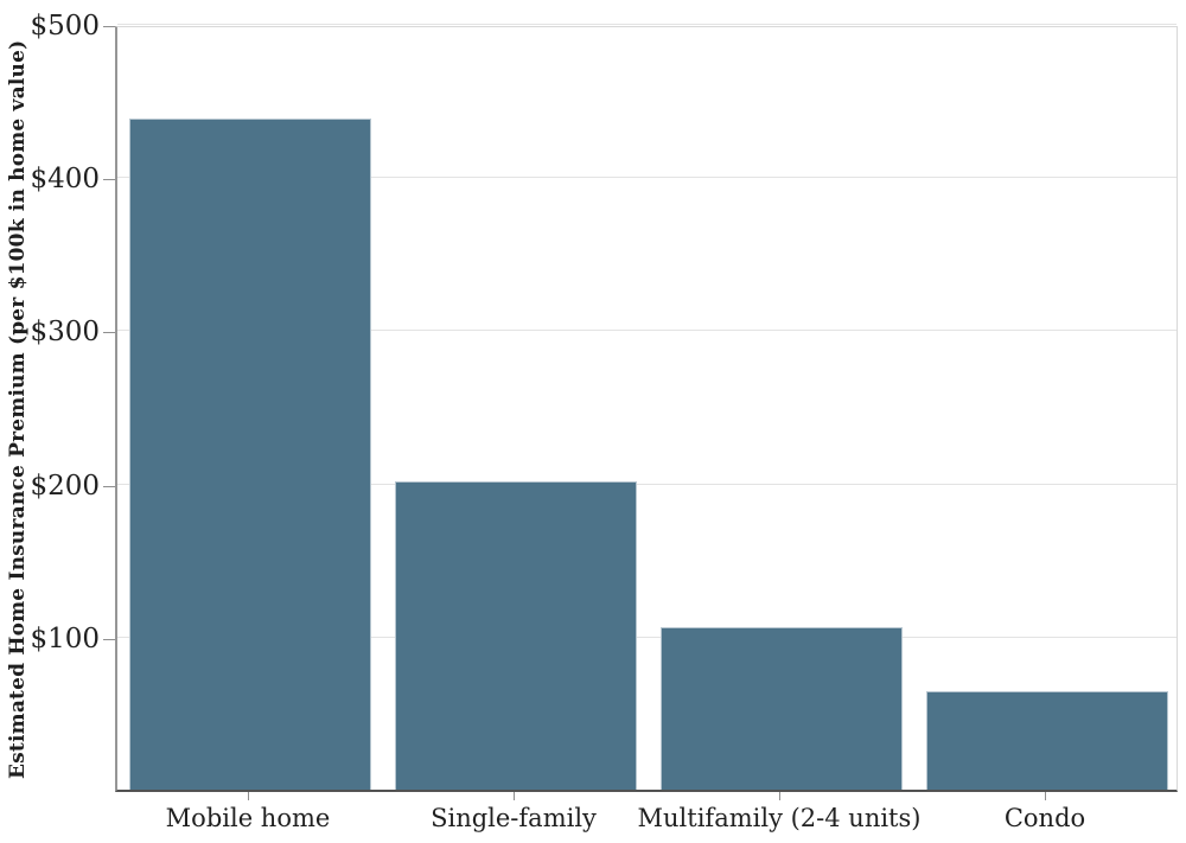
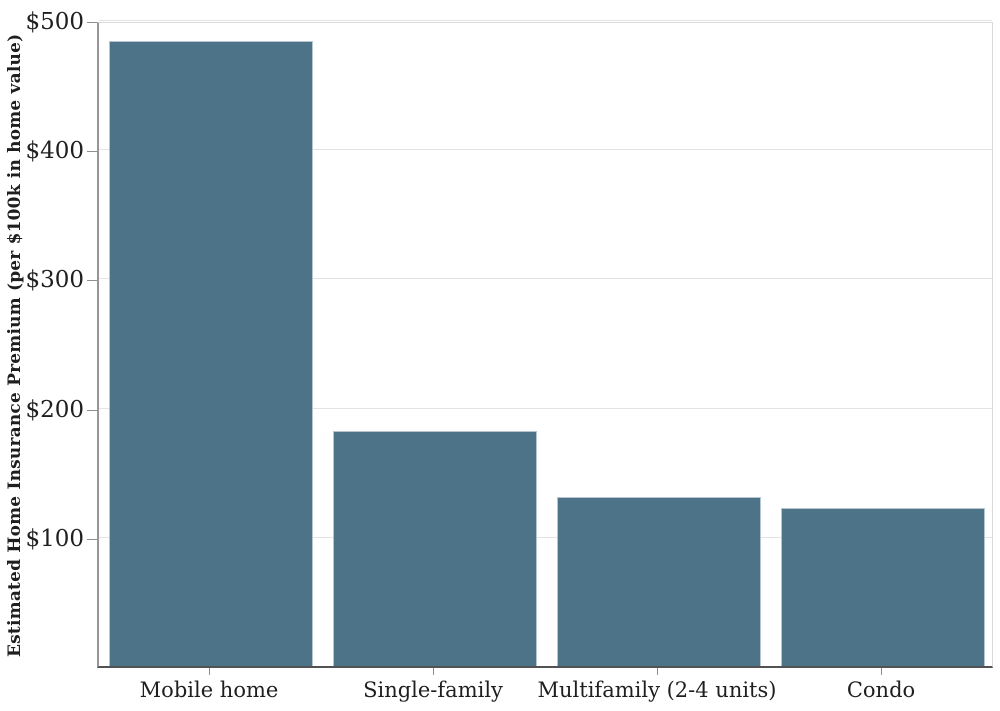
Mobile home: $438 -> $484
Single-family: $201 -> $182
Multifamily (2-4 units): $106 -> $131
Condo: $64 -> $122
